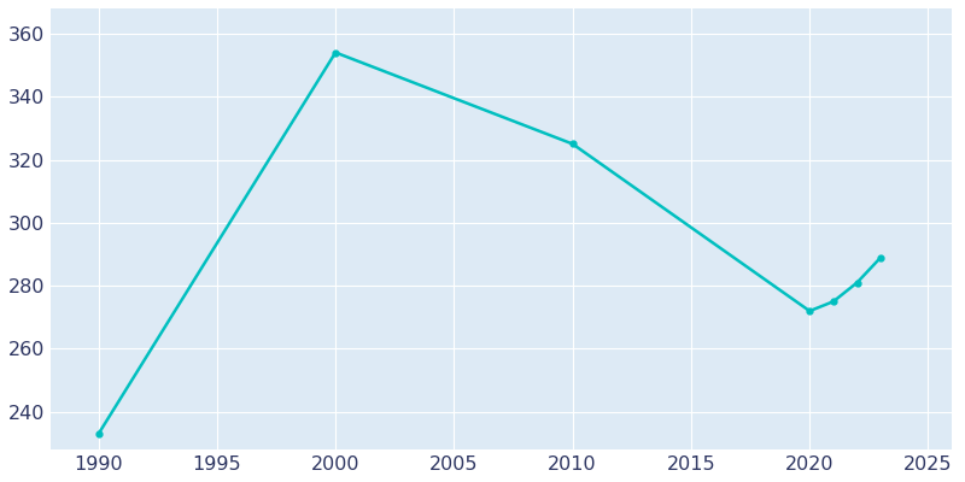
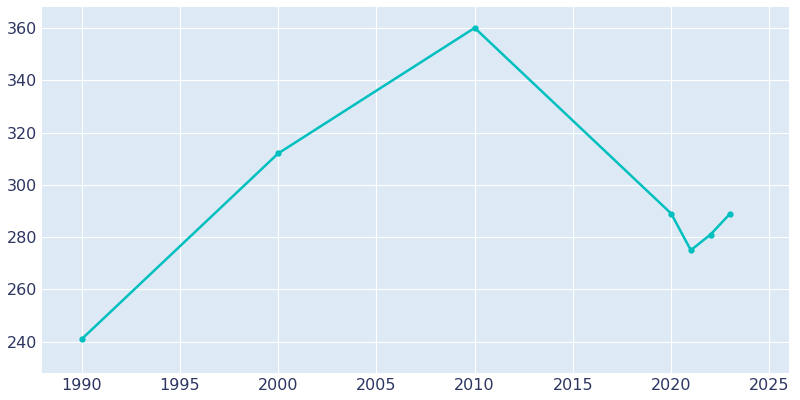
1990: 233 -> 241
2000: 354 -> 312
2010: 325 -> 360
2020: 272 -> 289
